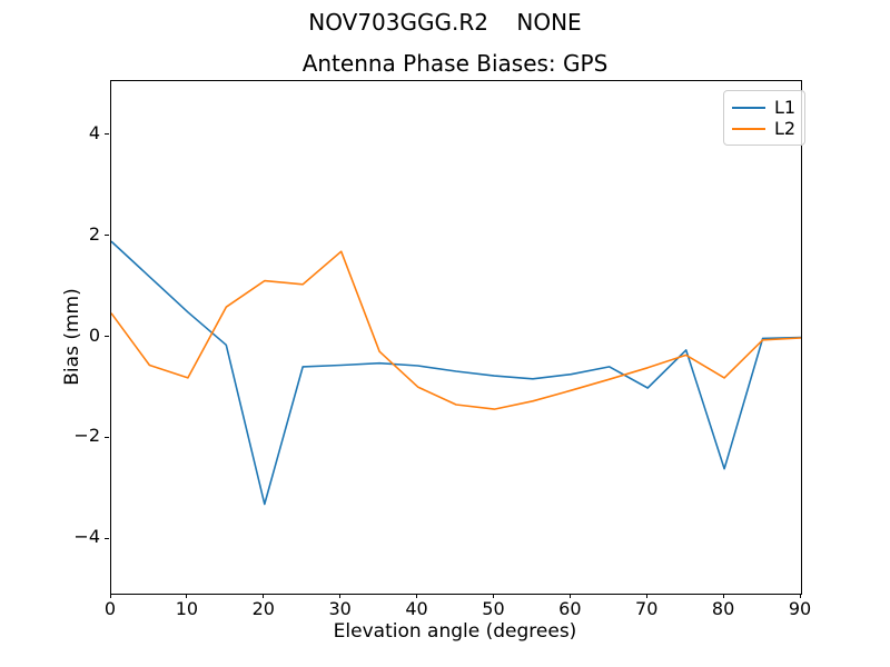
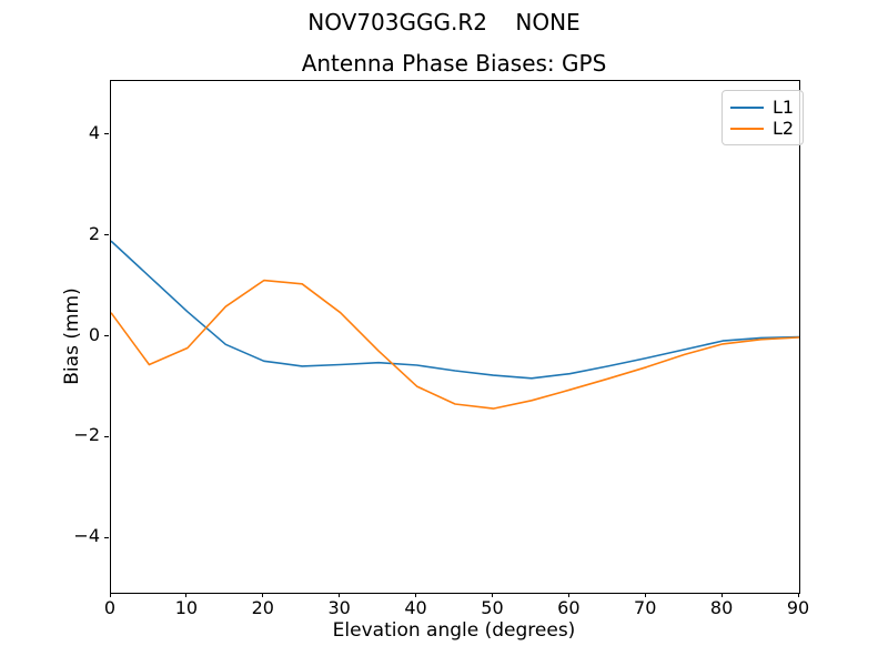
L2/10: -0.8 -> -0.2
L1/20: -3.3 -> -0.5
L2/30: 1.7 -> 0.5
L1/70: -1.0 -> -0.4
L1/80: -2.6 -> -0.1
L2/80: -0.8 -> -0.1
